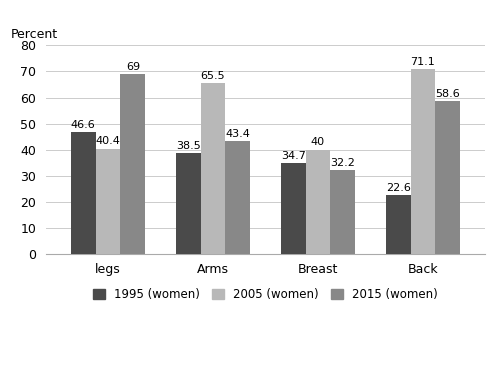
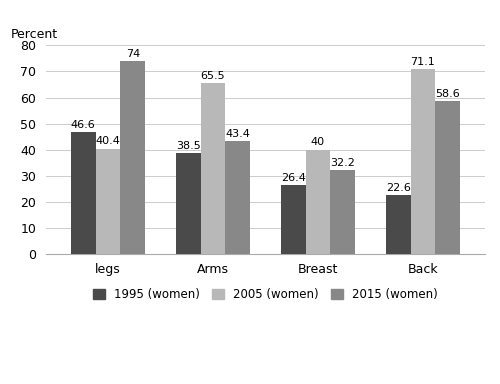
2015 (women)/legs: 69 -> 74
1995 (women)/Breast: 34.7 -> 26.4
